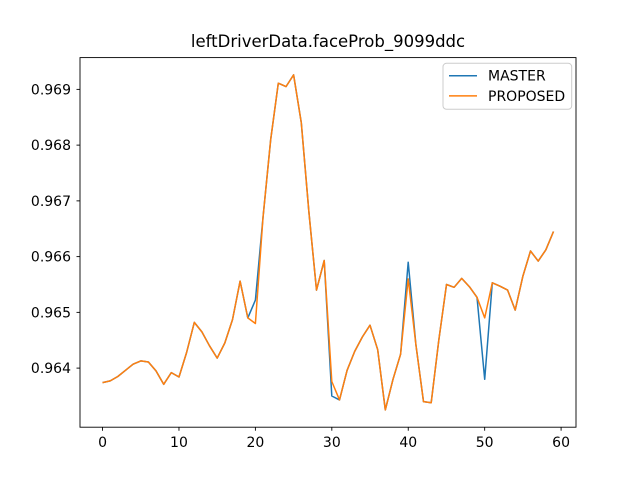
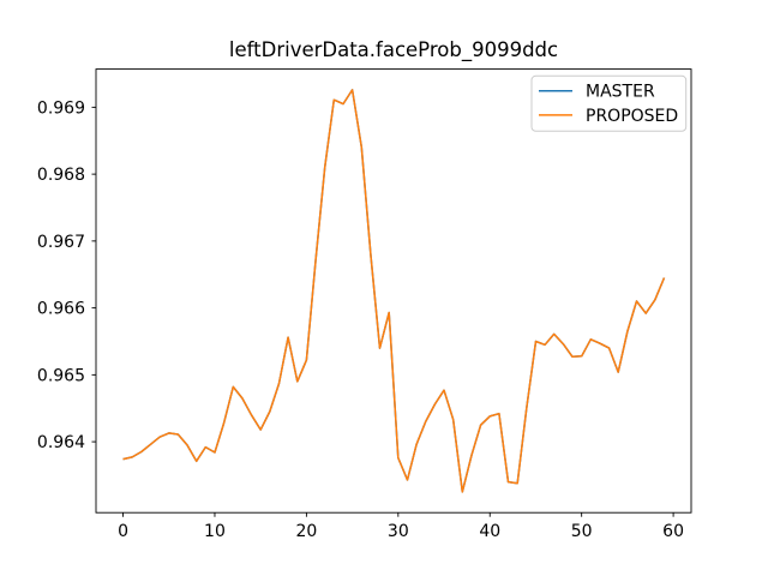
PROPOSED/20: 0.9648 -> 0.9652
MASTER/30: 0.9635 -> 0.9638
MASTER/40: 0.9659 -> 0.9644
PROPOSED/40: 0.9656 -> 0.9644
MASTER/50: 0.9638 -> 0.9653
PROPOSED/50: 0.9649 -> 0.9653
